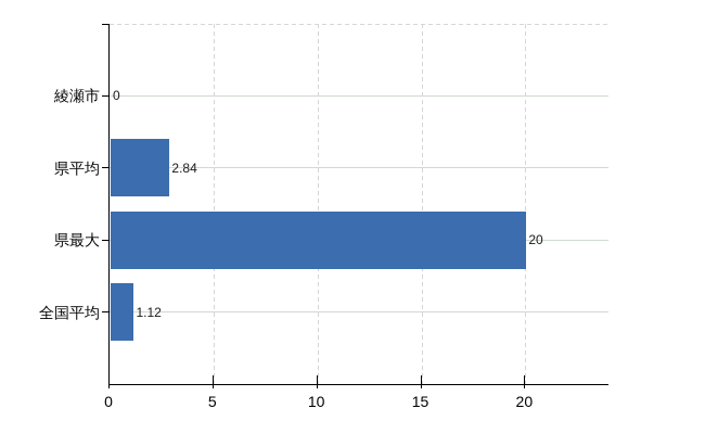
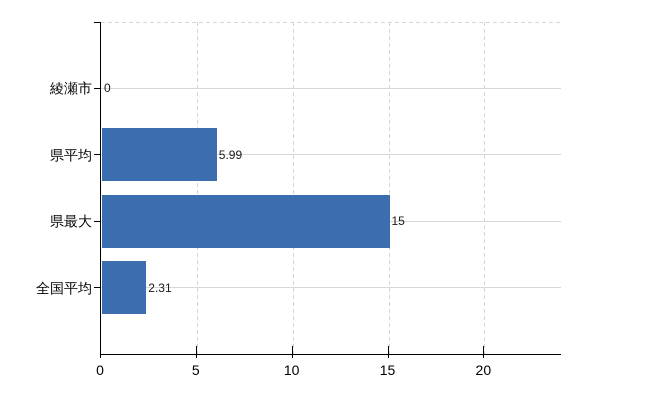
県平均: 2.84 -> 5.99
県最大: 20 -> 15
全国平均: 1.12 -> 2.31
